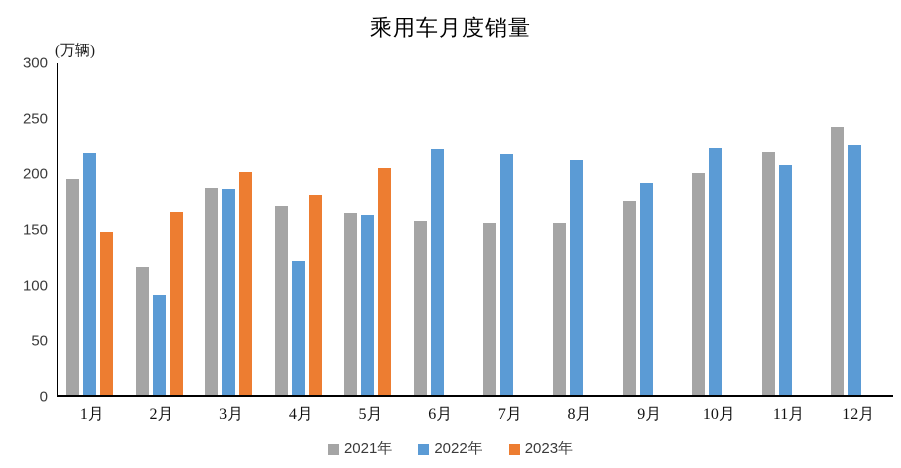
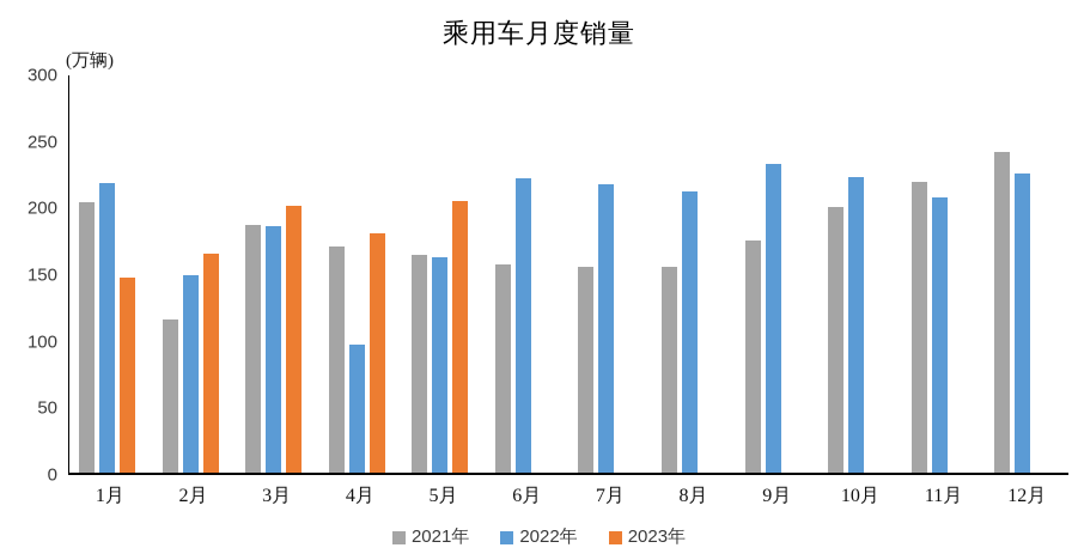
2021年/1月: 195 -> 204
2022年/2月: 90 -> 149
2022年/4月: 121 -> 96
2022年/9月: 192 -> 233
